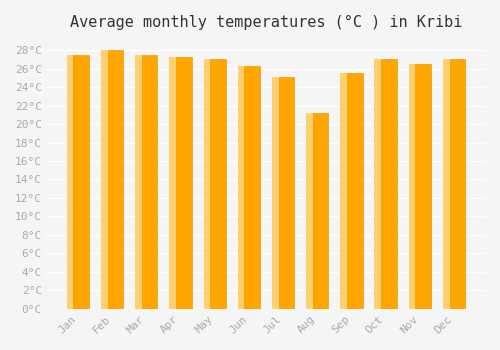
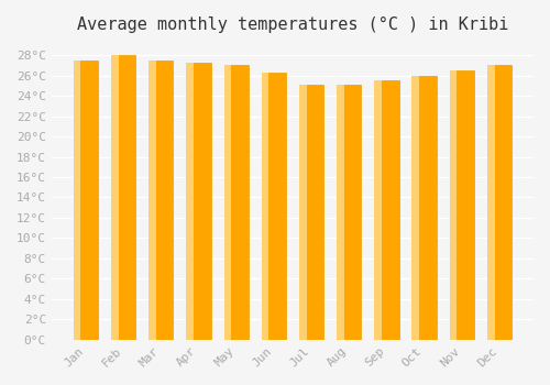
Aug: 21.2°C -> 25.1°C
Oct: 27.0°C -> 26.0°C
